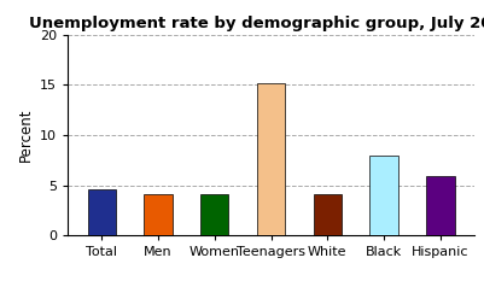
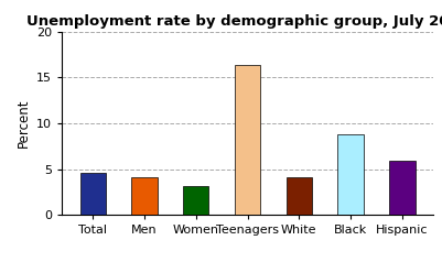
Women: 4.1 -> 3.2
Teenagers: 15.1 -> 16.4
Black: 8.0 -> 8.8
